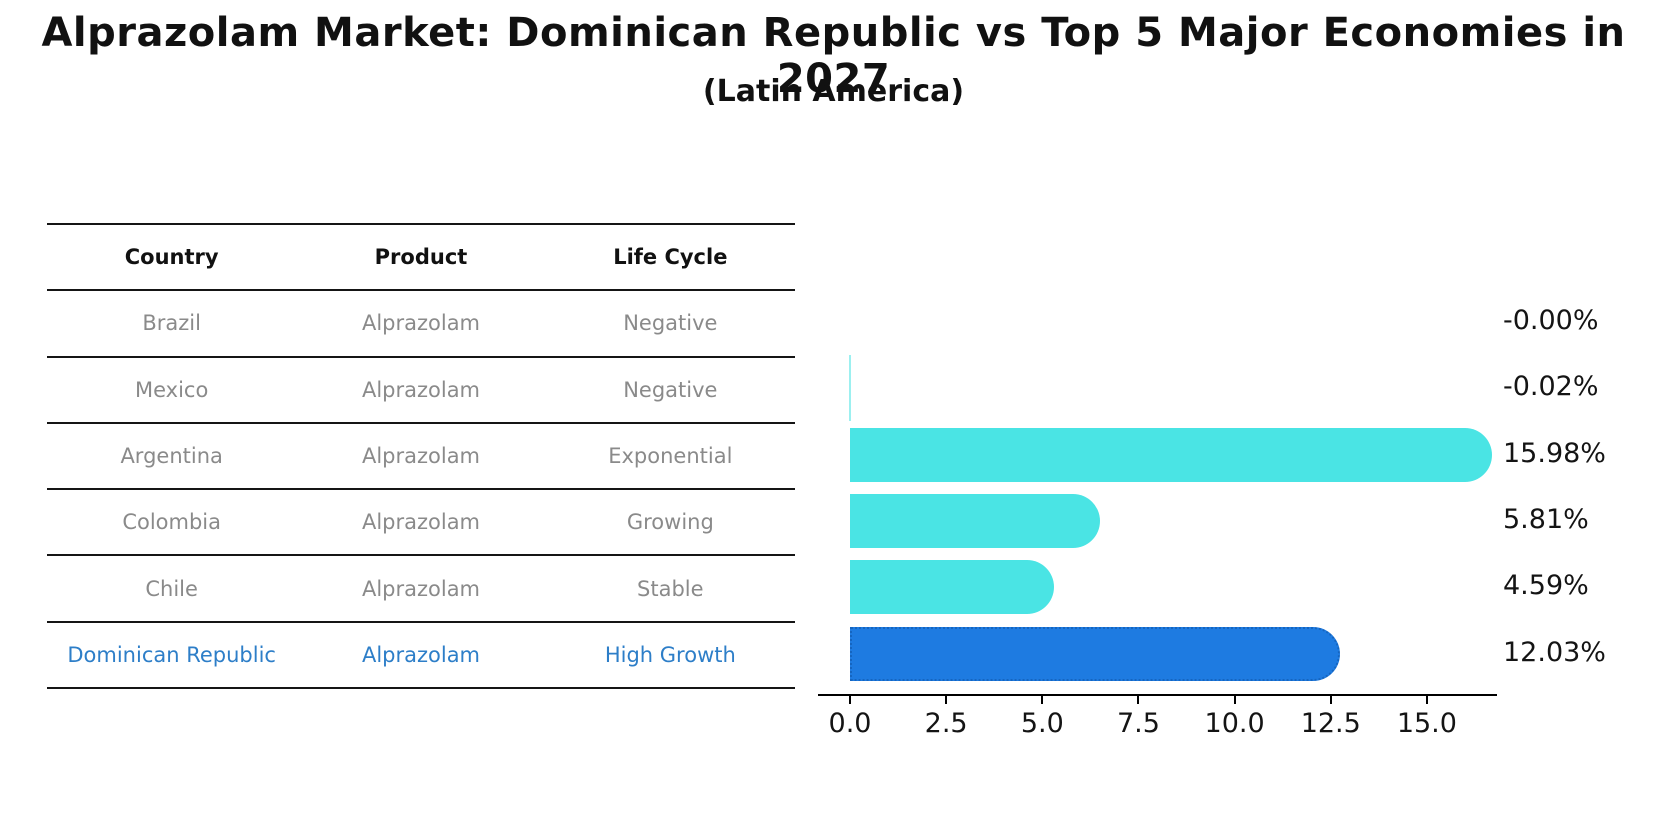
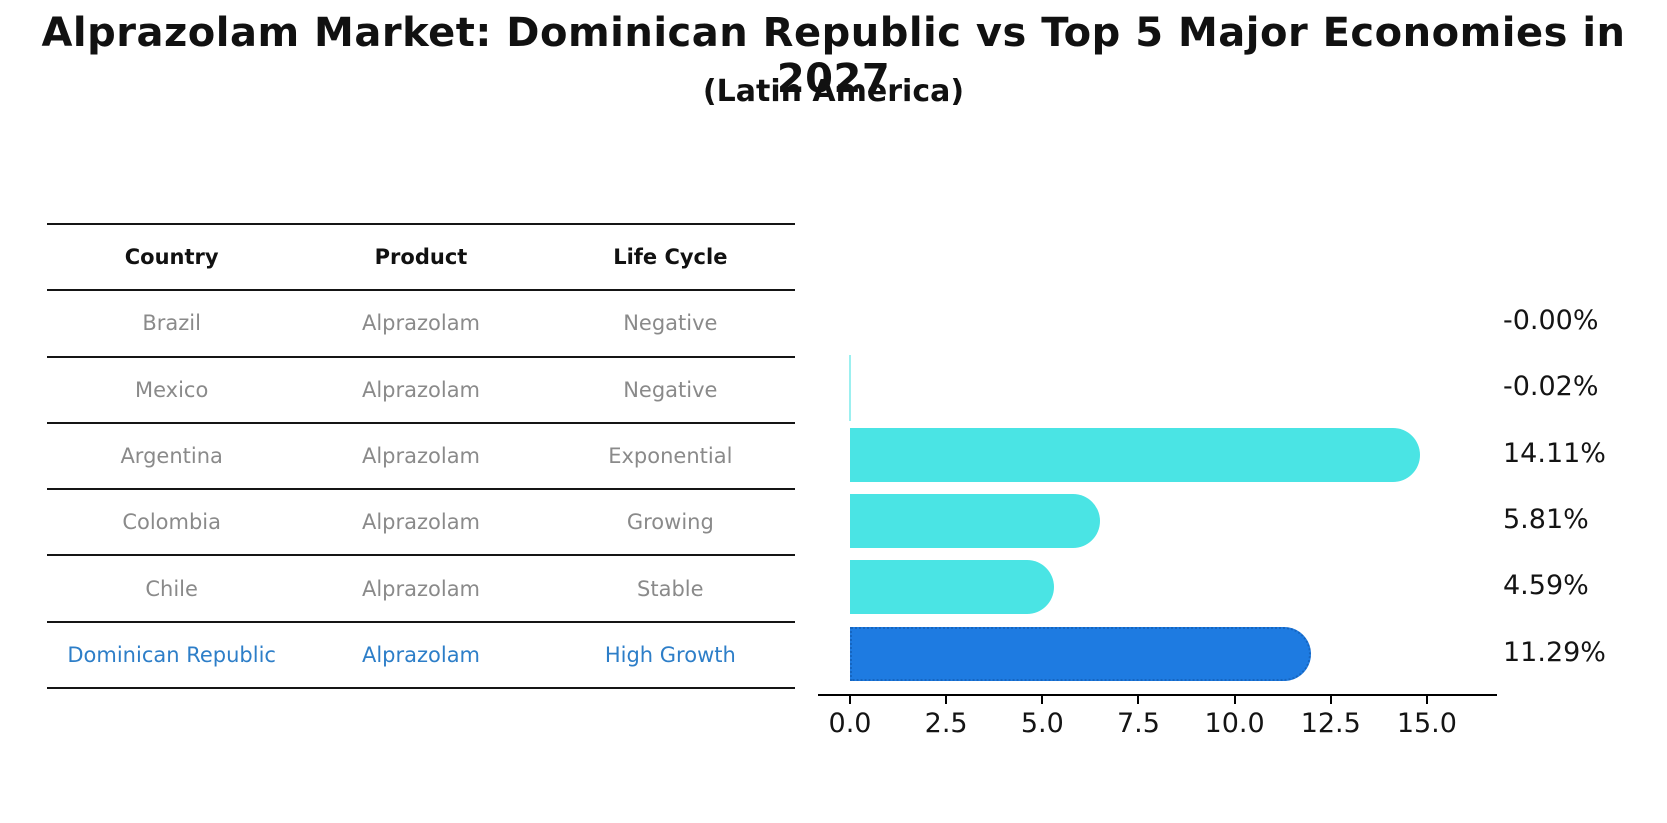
Argentina: 15.98% -> 14.11%
Dominican Republic: 12.03% -> 11.29%
